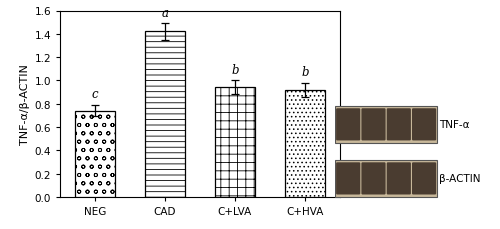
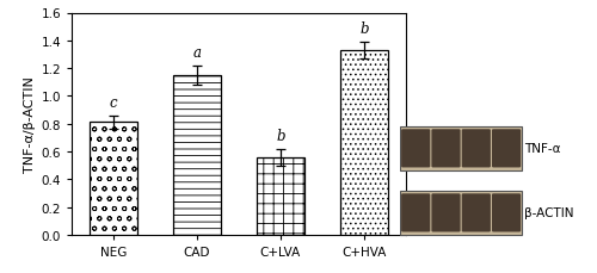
NEG: 0.74 -> 0.81
CAD: 1.42 -> 1.15
C+LVA: 0.94 -> 0.56
C+HVA: 0.92 -> 1.33
